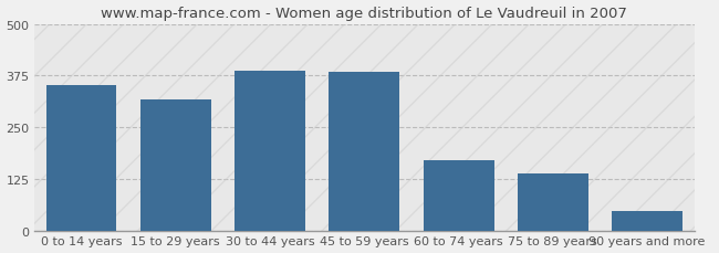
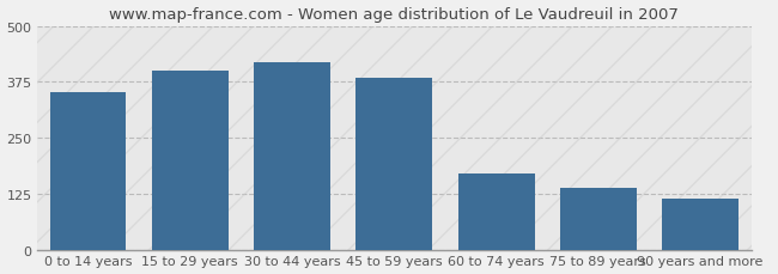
15 to 29 years: 318 -> 400
30 to 44 years: 388 -> 420
90 years and more: 50 -> 115
